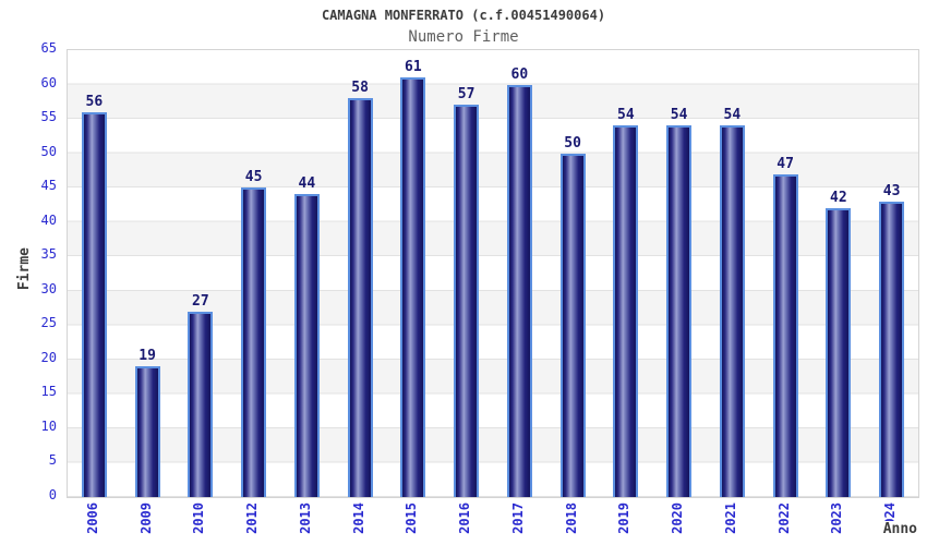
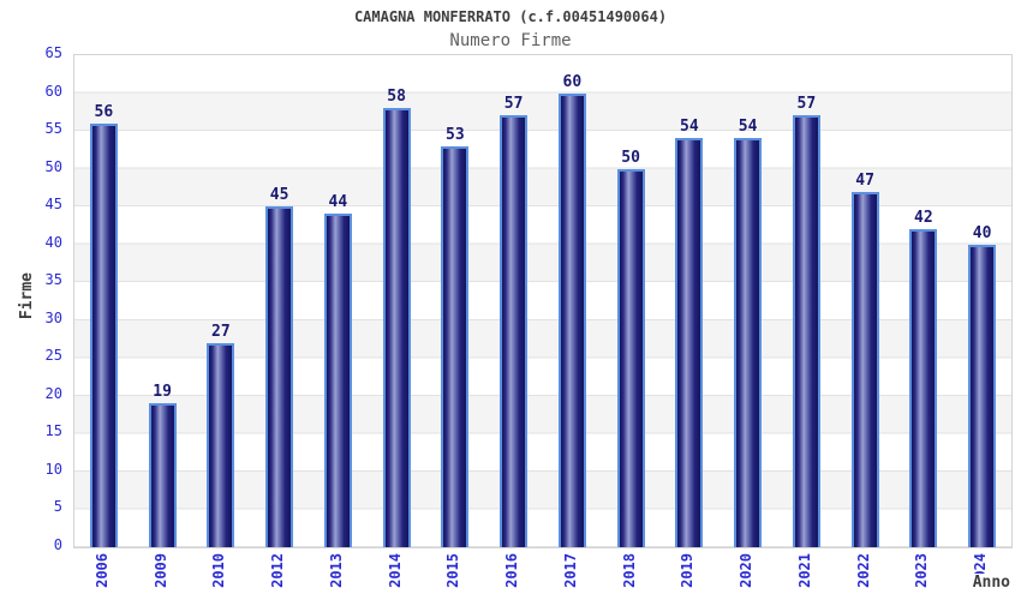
2015: 61 -> 53
2021: 54 -> 57
2024: 43 -> 40
